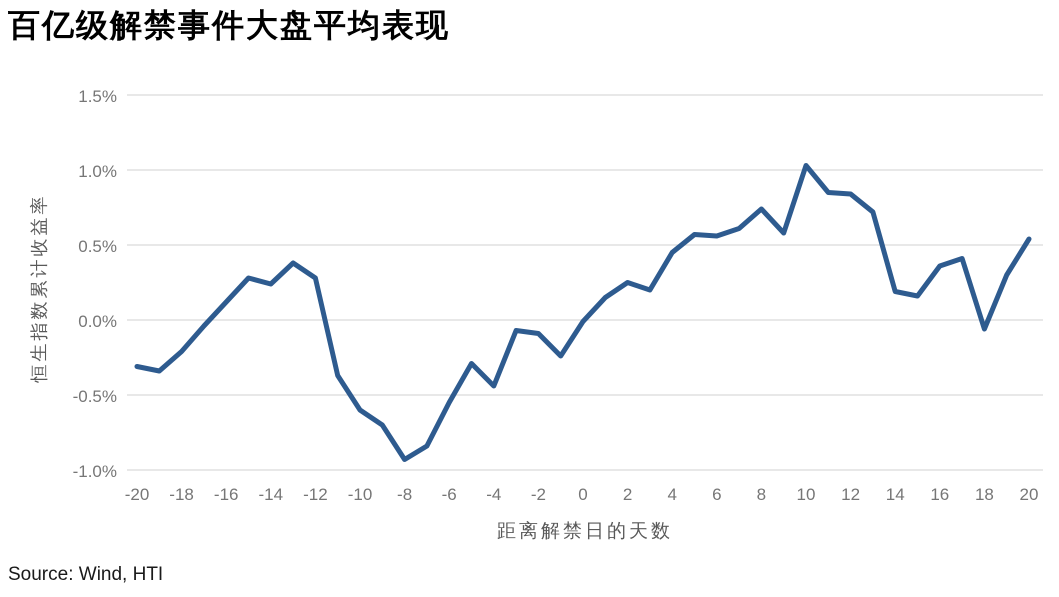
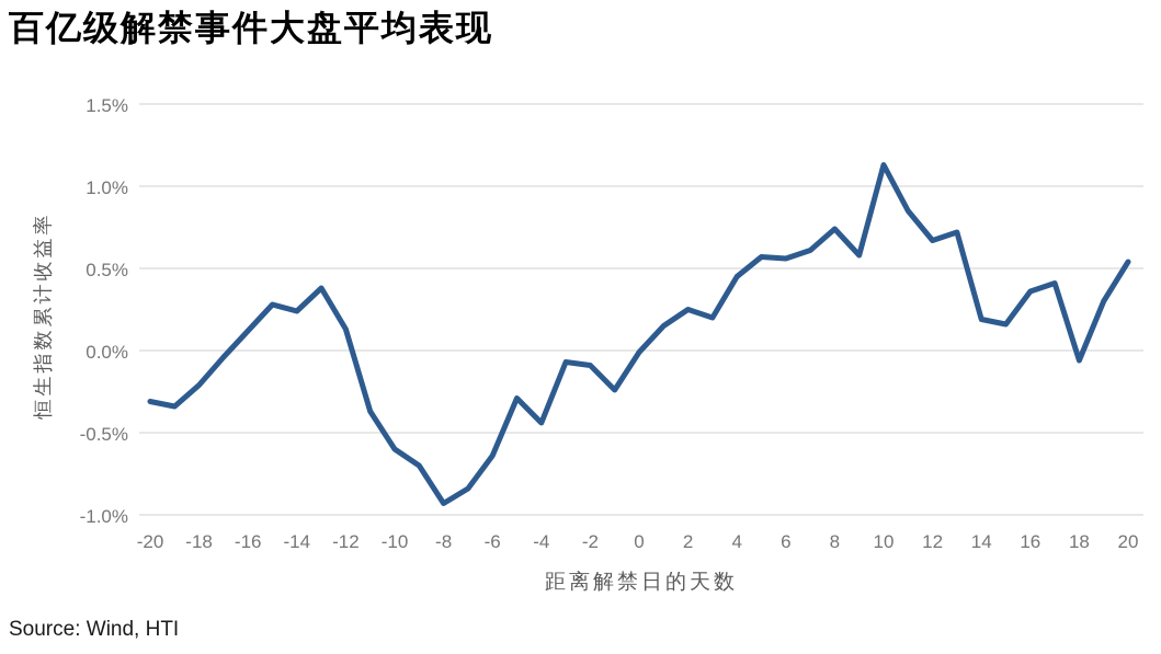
-12: 0.28% -> 0.13%
-6: -0.55% -> -0.64%
10: 1.03% -> 1.13%
12: 0.84% -> 0.67%
